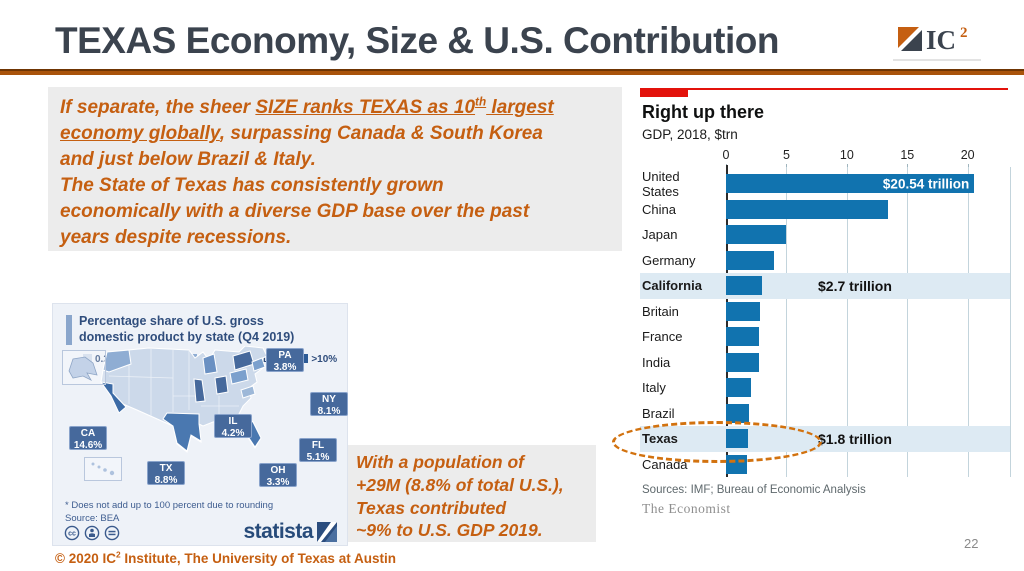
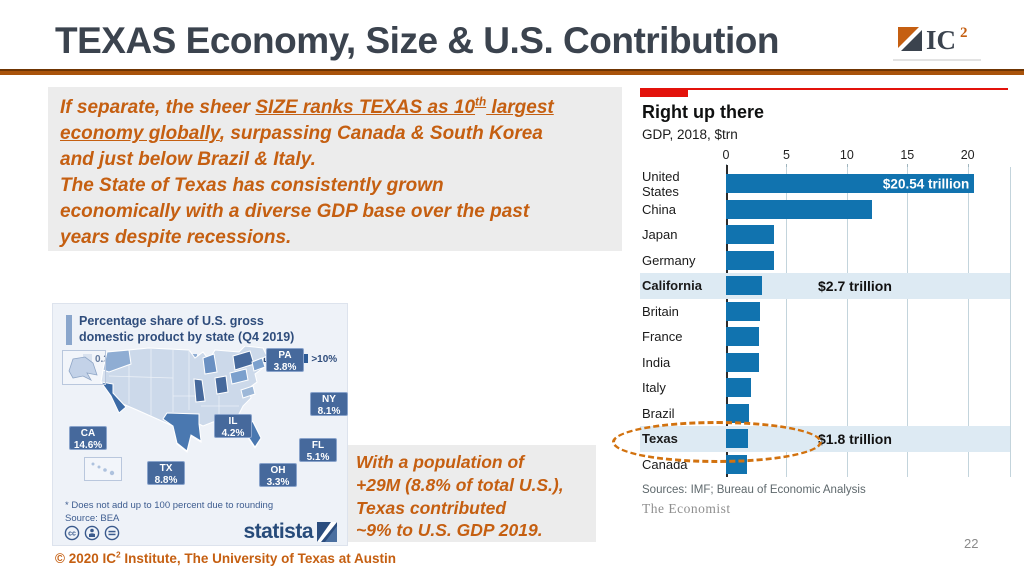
China: 13.4 -> 12.1
Japan: 5.0 -> 4.0
